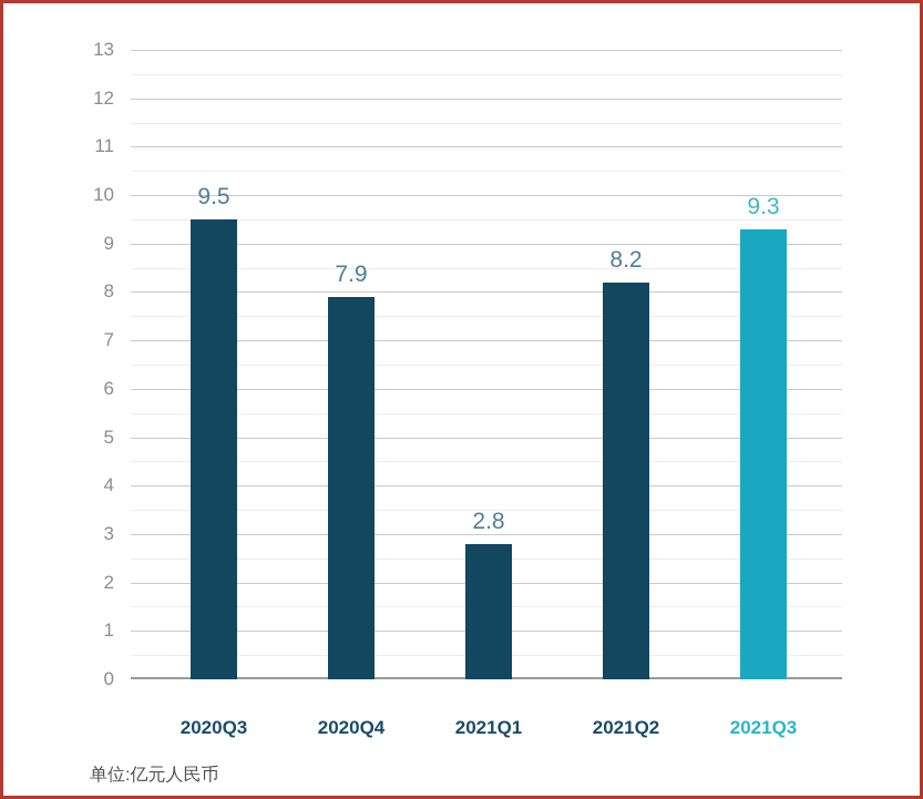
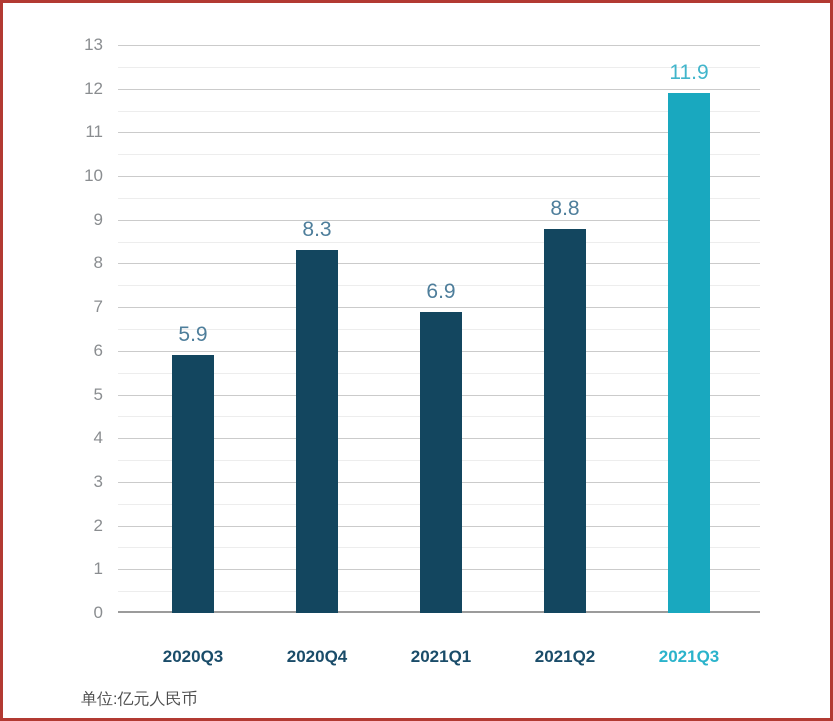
2020Q3: 9.5 -> 5.9
2020Q4: 7.9 -> 8.3
2021Q1: 2.8 -> 6.9
2021Q2: 8.2 -> 8.8
2021Q3: 9.3 -> 11.9
